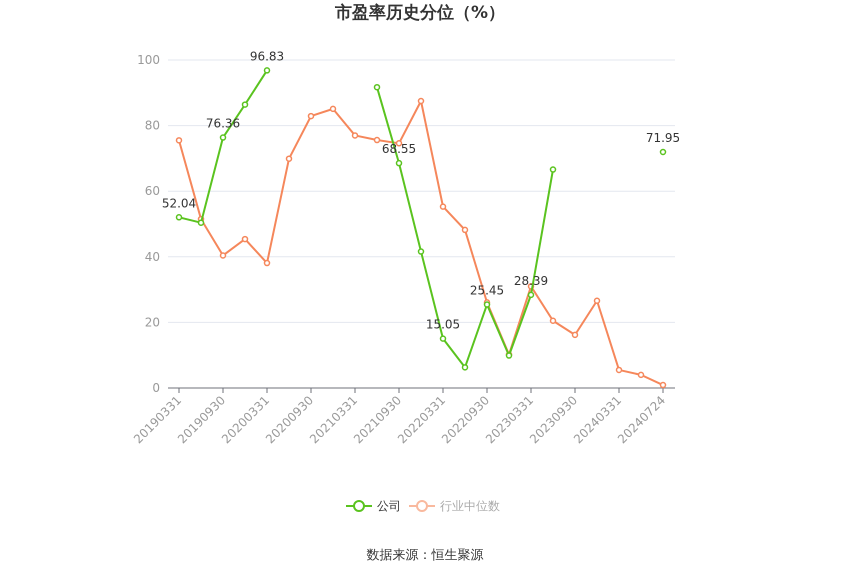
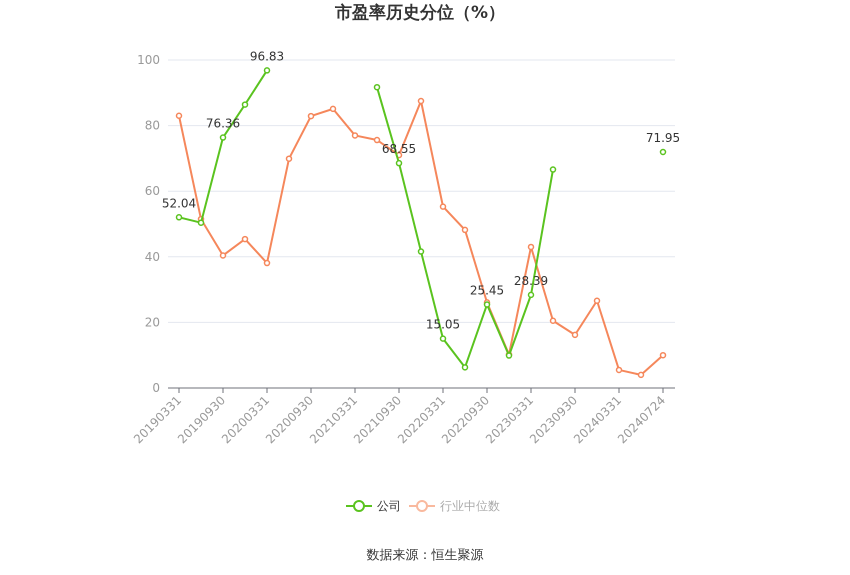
行业中位数/20190331: 76 -> 83
行业中位数/20210930: 75 -> 71
行业中位数/20230331: 31 -> 43
行业中位数/20240724: 1 -> 10
